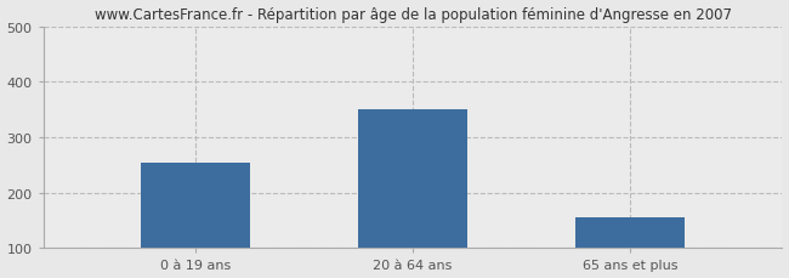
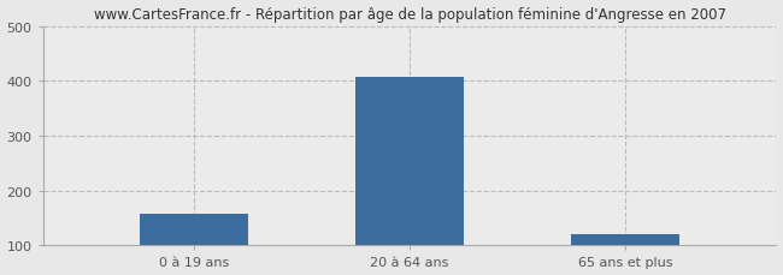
0 à 19 ans: 255 -> 157
20 à 64 ans: 350 -> 408
65 ans et plus: 155 -> 120
